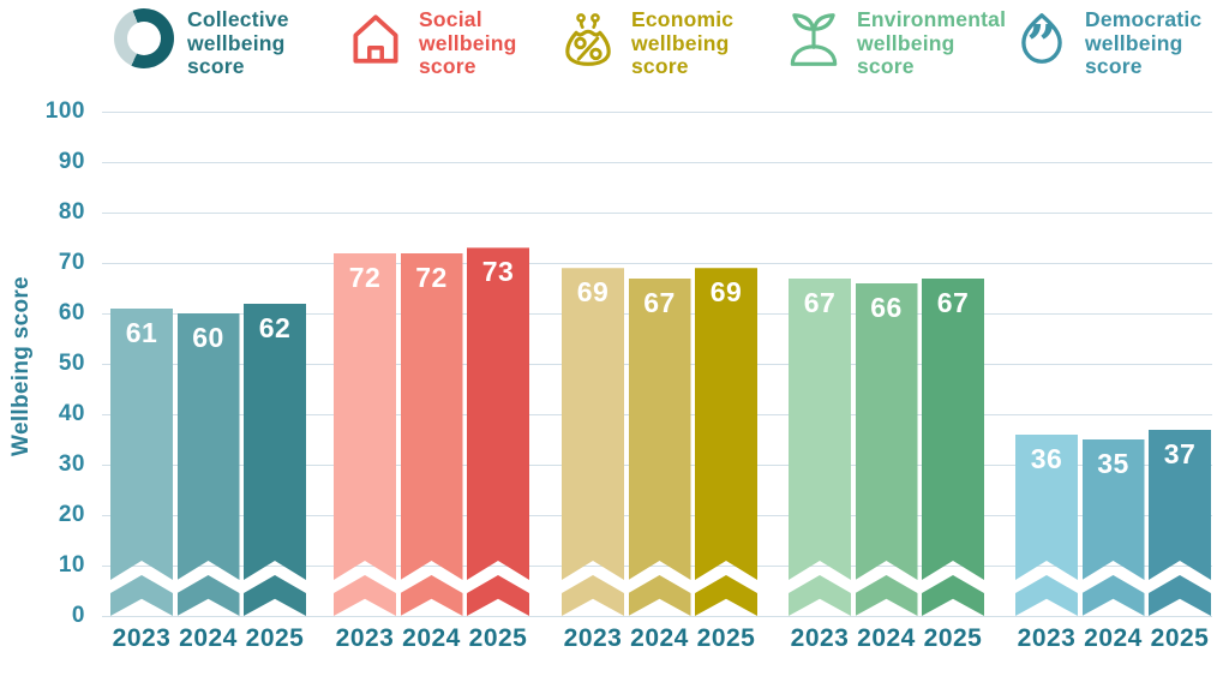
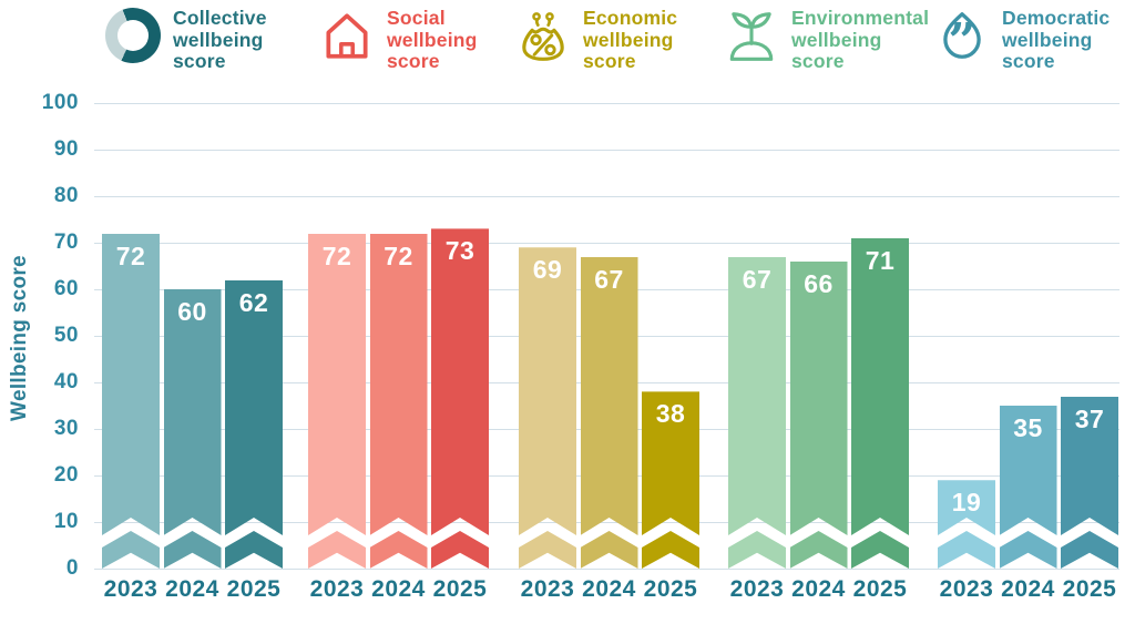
Collective wellbeing score/2023: 61 -> 72
Democratic wellbeing score/2023: 36 -> 19
Economic wellbeing score/2025: 69 -> 38
Environmental wellbeing score/2025: 67 -> 71
